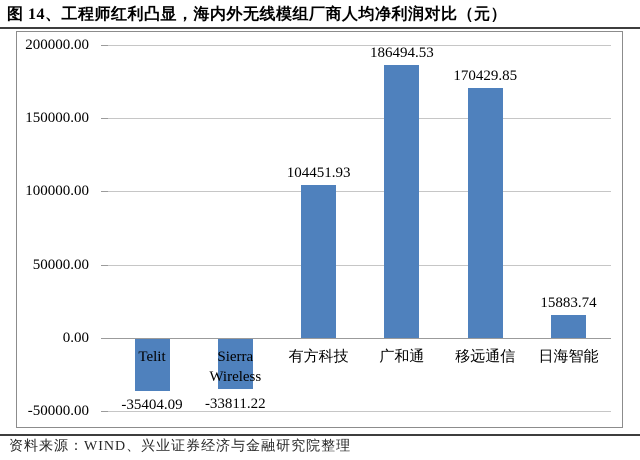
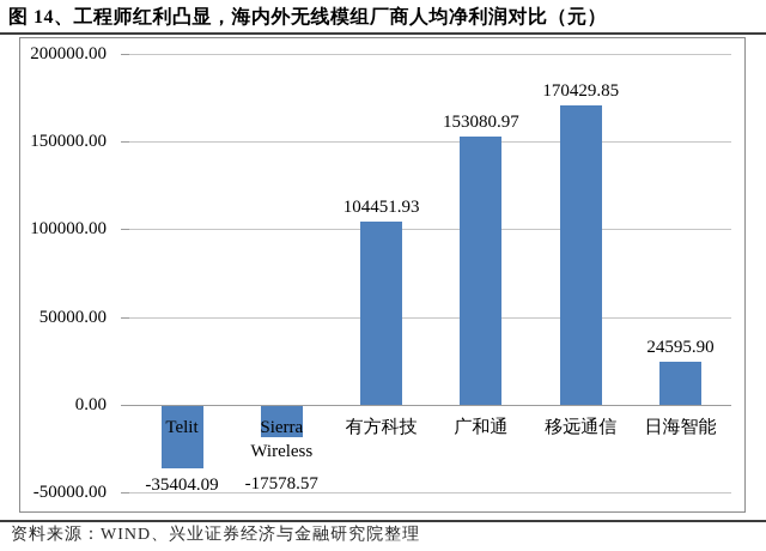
Sierra Wireless: -33811.22 -> -17578.57
广和通: 186494.53 -> 153080.97
日海智能: 15883.74 -> 24595.90
